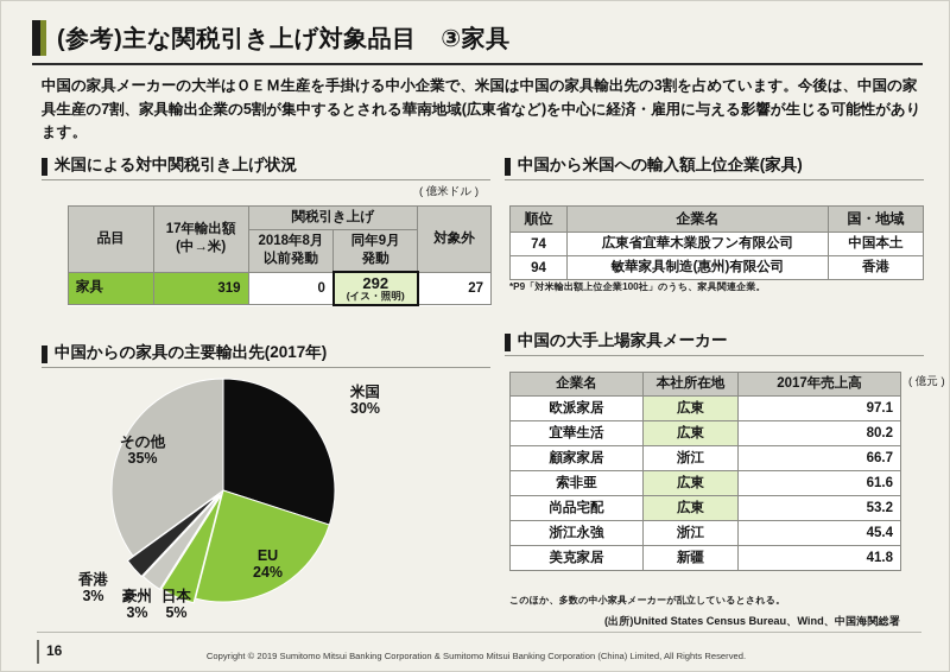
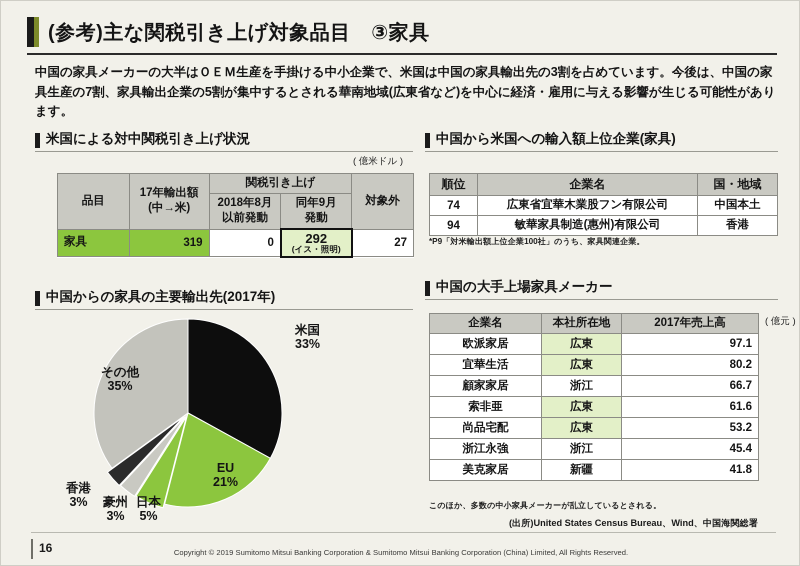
米国: 30% -> 33%
EU: 24% -> 21%
